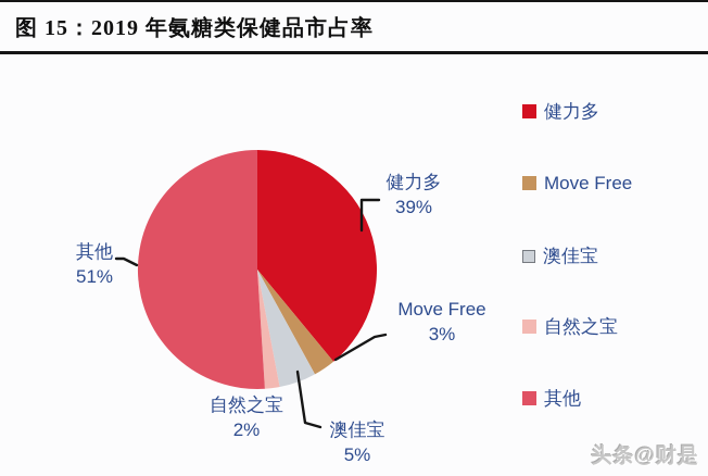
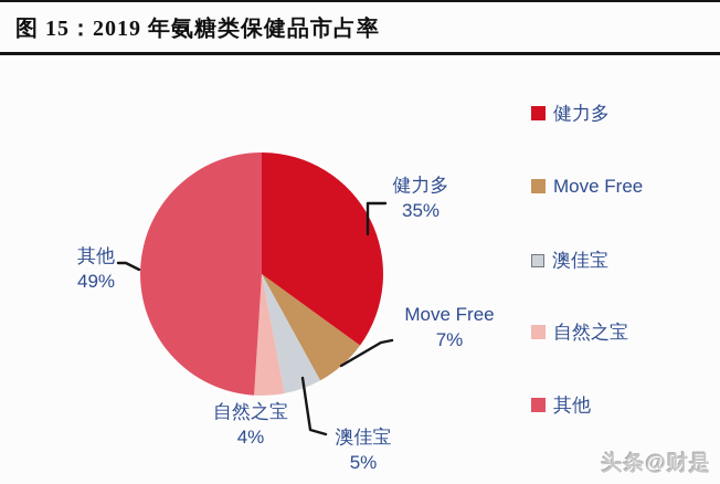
健力多: 39% -> 35%
Move Free: 3% -> 7%
自然之宝: 2% -> 4%
其他: 51% -> 49%
